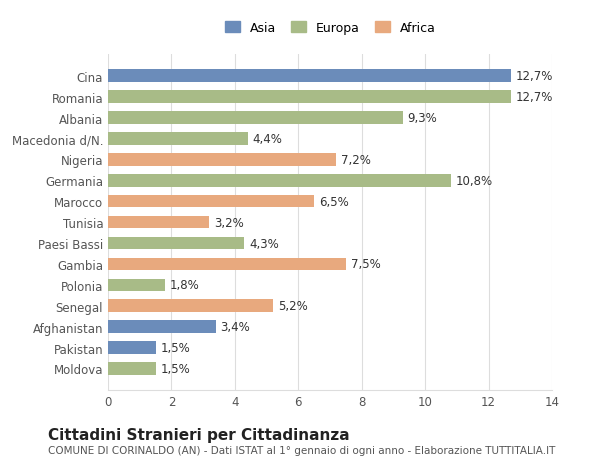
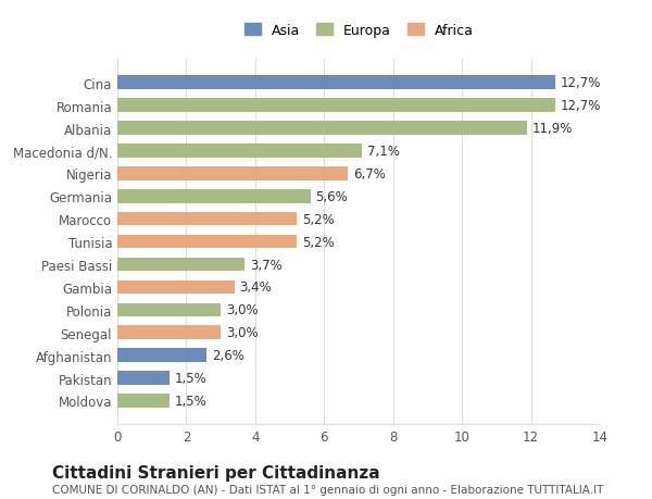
Albania: 9,3% -> 11,9%
Macedonia d/N.: 4,4% -> 7,1%
Nigeria: 7,2% -> 6,7%
Germania: 10,8% -> 5,6%
Marocco: 6,5% -> 5,2%
Tunisia: 3,2% -> 5,2%
Paesi Bassi: 4,3% -> 3,7%
Gambia: 7,5% -> 3,4%
Polonia: 1,8% -> 3,0%
Senegal: 5,2% -> 3,0%
Afghanistan: 3,4% -> 2,6%
